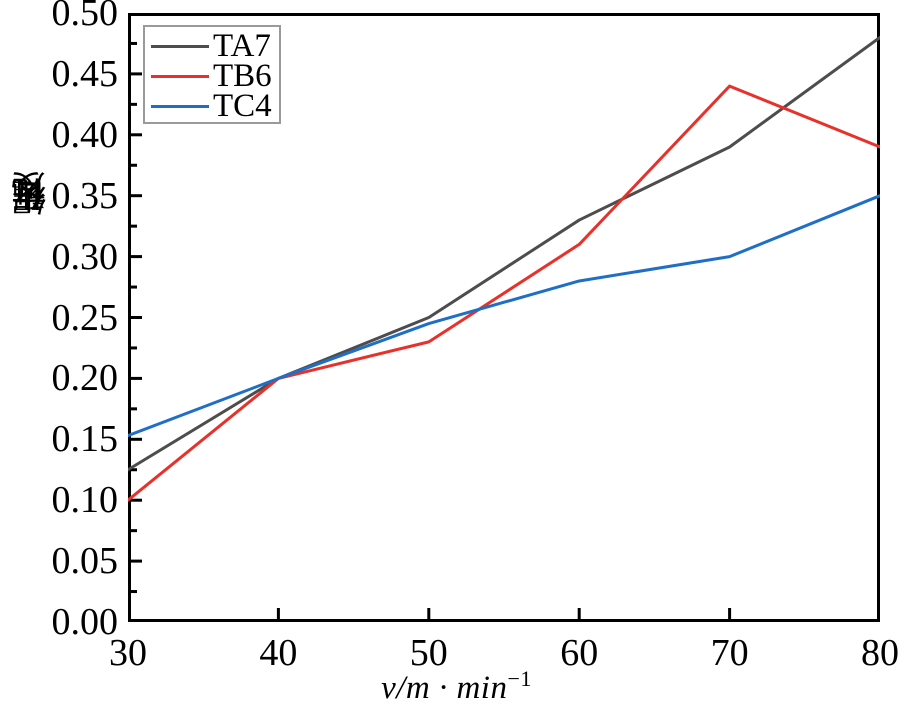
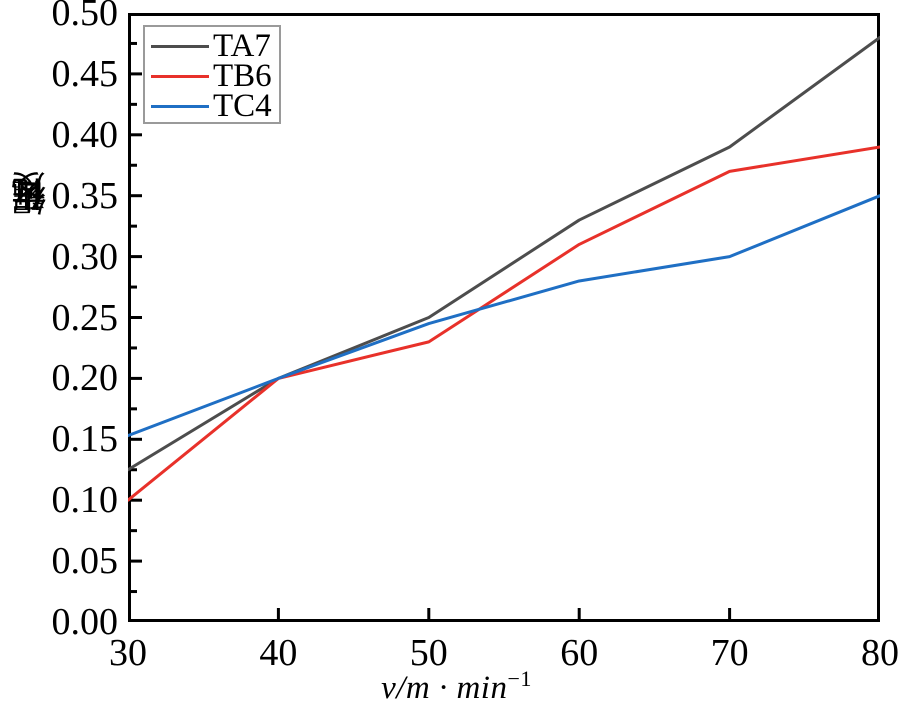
TB6/70: 0.44 -> 0.37
